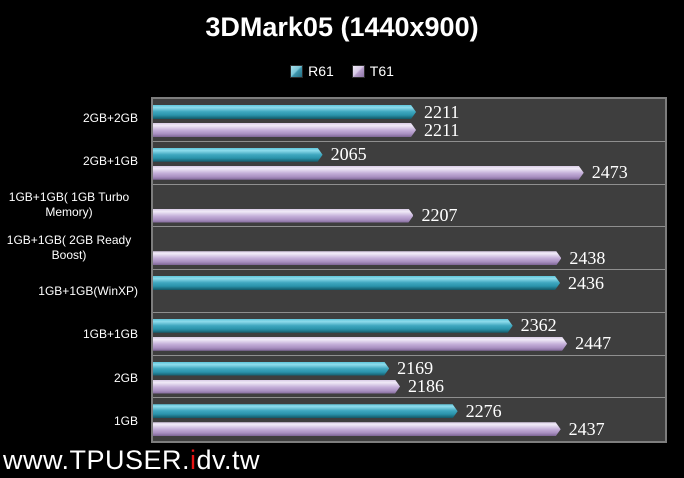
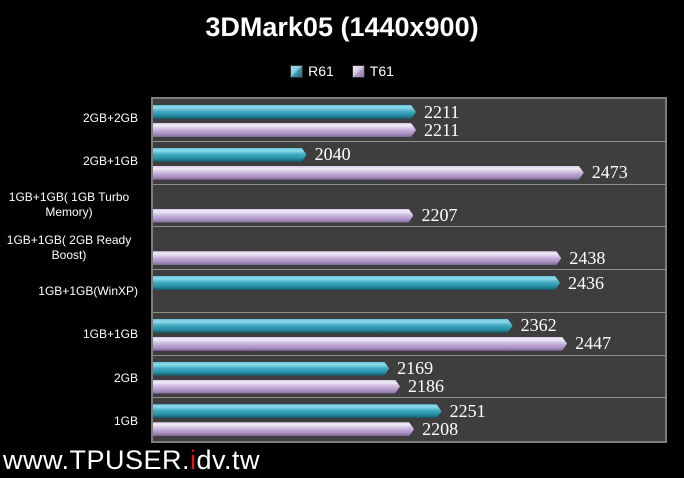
R61/2GB+1GB: 2065 -> 2040
R61/1GB: 2276 -> 2251
T61/1GB: 2437 -> 2208
